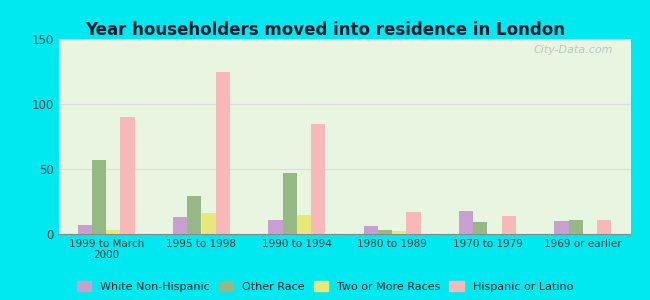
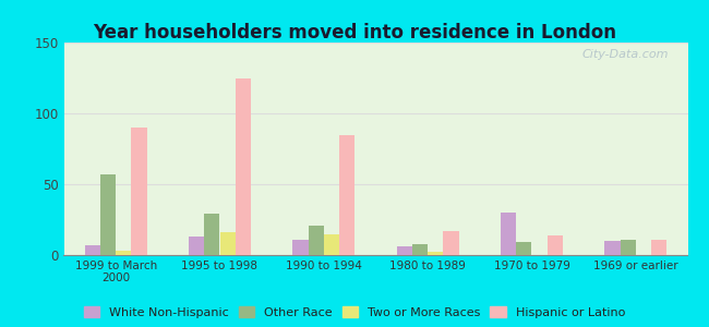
Other Race/1990 to 1994: 47 -> 21
Other Race/1980 to 1989: 3 -> 8
White Non-Hispanic/1970 to 1979: 18 -> 30
